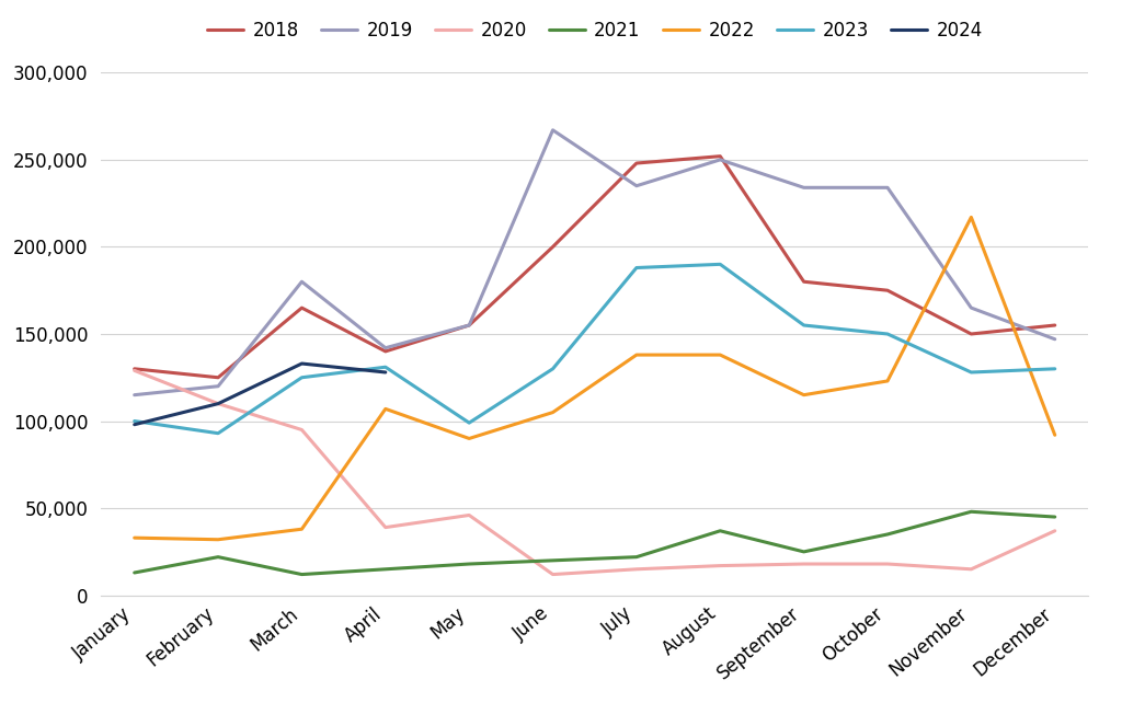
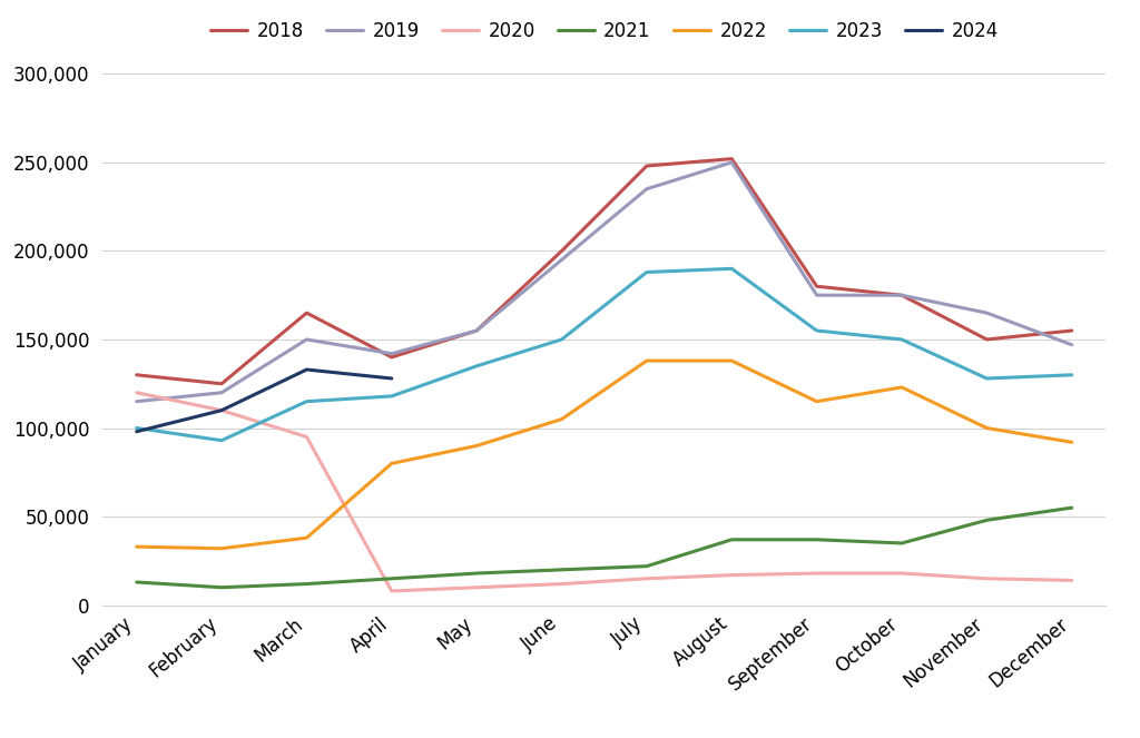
2020/January: 129,000 -> 120,000
2021/February: 22,000 -> 10,000
2019/March: 180,000 -> 150,000
2023/March: 125,000 -> 115,000
2020/April: 39,000 -> 8,000
2022/April: 107,000 -> 80,000
2023/April: 131,000 -> 118,000
2020/May: 46,000 -> 10,000
2023/May: 99,000 -> 135,000
2019/June: 267,000 -> 195,000
2023/June: 130,000 -> 150,000
2019/September: 234,000 -> 175,000
2021/September: 25,000 -> 37,000
2019/October: 234,000 -> 175,000
2022/November: 217,000 -> 100,000
2020/December: 37,000 -> 14,000
2021/December: 45,000 -> 55,000
